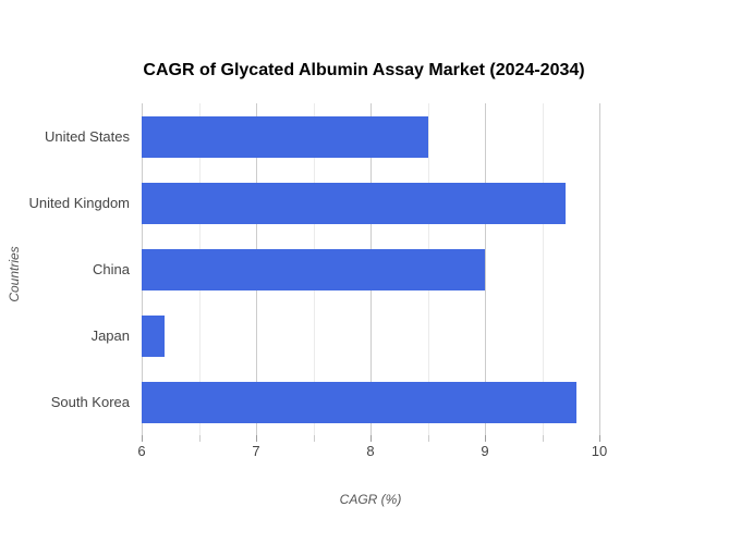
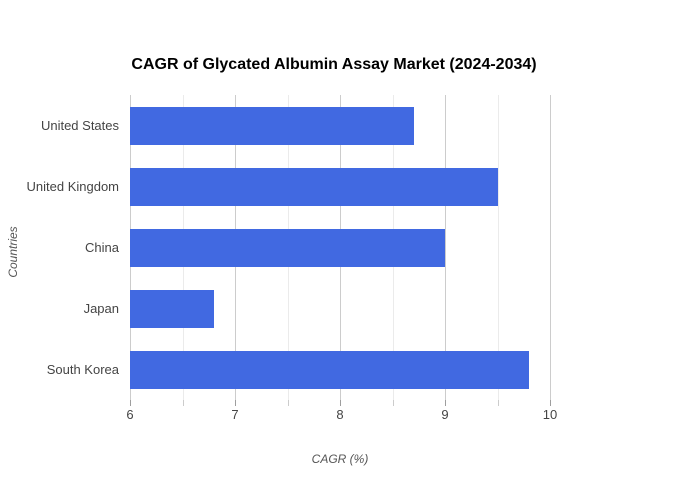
United States: 8.5 -> 8.7
United Kingdom: 9.7 -> 9.5
Japan: 6.2 -> 6.8
